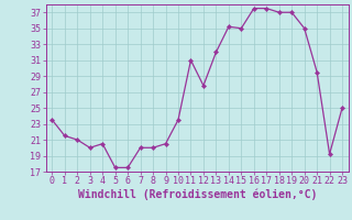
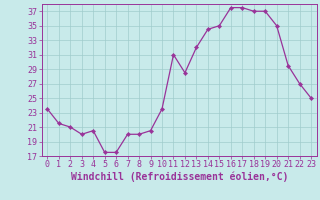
12: 27.8 -> 28.5
14: 35.2 -> 34.5
22: 19.2 -> 27.0
